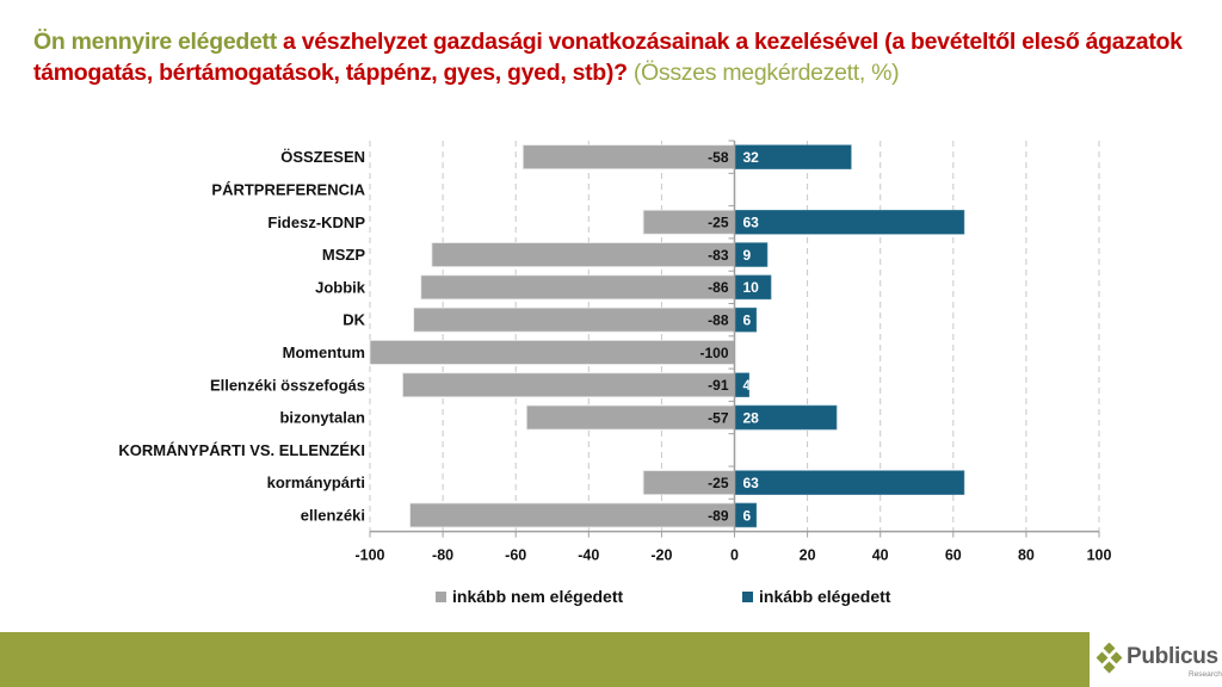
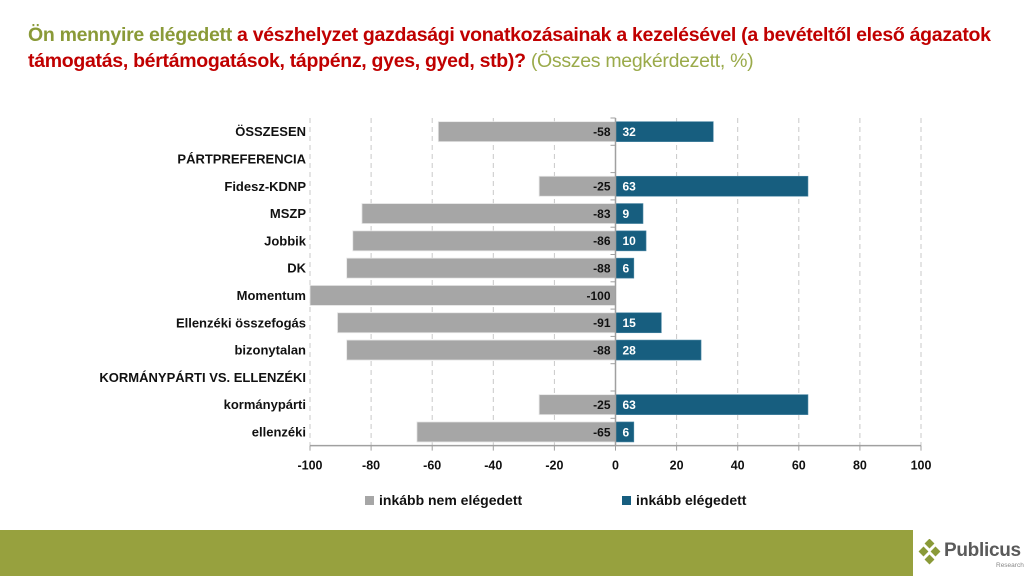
inkább elégedett/Ellenzéki összefogás: 4 -> 15
inkább nem elégedett/bizonytalan: -57 -> -88
inkább nem elégedett/ellenzéki: -89 -> -65
